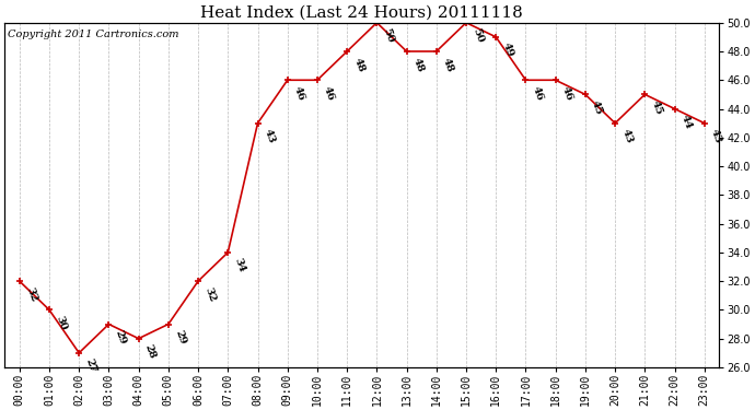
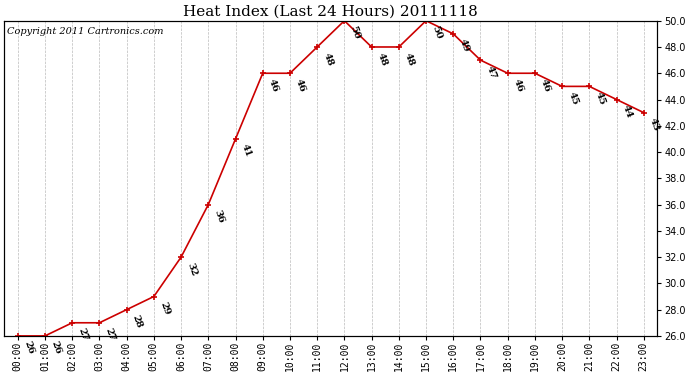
00:00: 32 -> 26
01:00: 30 -> 26
03:00: 29 -> 27
07:00: 34 -> 36
08:00: 43 -> 41
17:00: 46 -> 47
19:00: 45 -> 46
20:00: 43 -> 45
